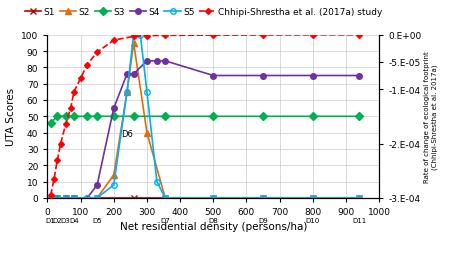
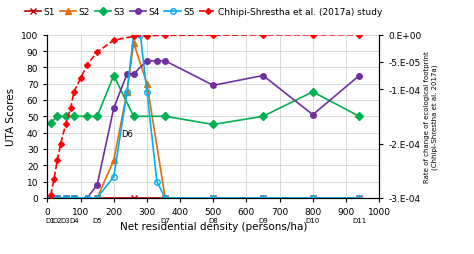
S2/200: 14 -> 23
S3/200: 50 -> 75
S5/200: 8 -> 13
S2/300: 40 -> 70
S3/500: 50 -> 45
S4/500: 75 -> 69
S3/800: 50 -> 65
S4/800: 75 -> 51
